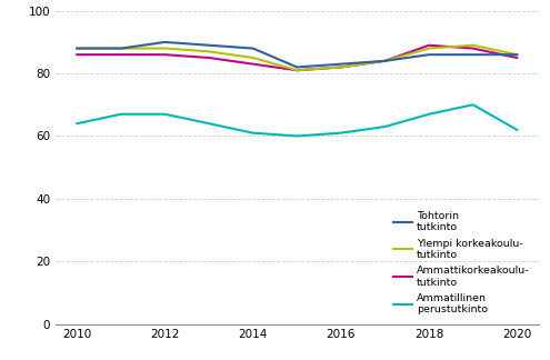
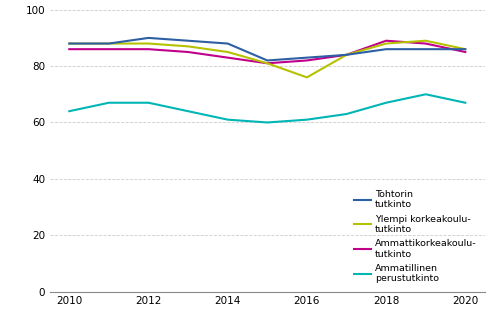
Ylempi korkeakoulu- tutkinto/2016: 82 -> 76
Ammatillinen perustutkinto/2020: 62 -> 67
